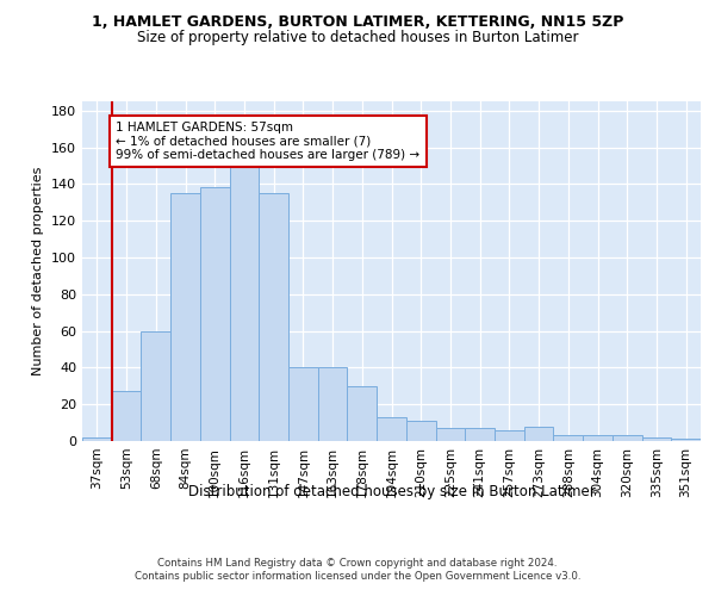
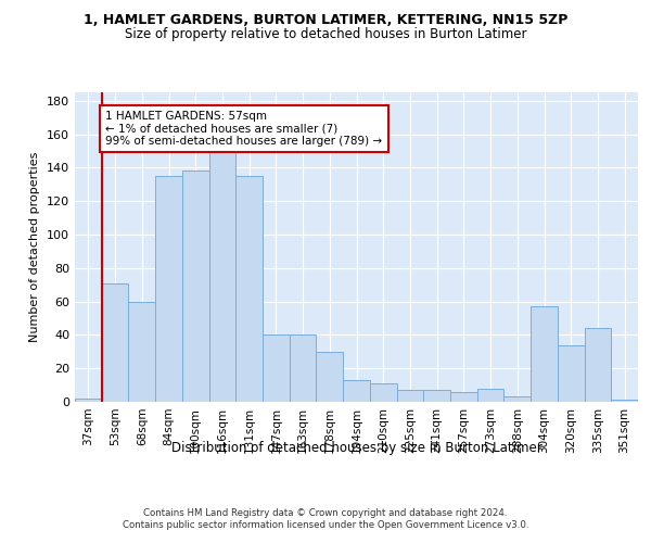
53sqm: 27 -> 71
304sqm: 3 -> 57
320sqm: 3 -> 34
335sqm: 2 -> 44
